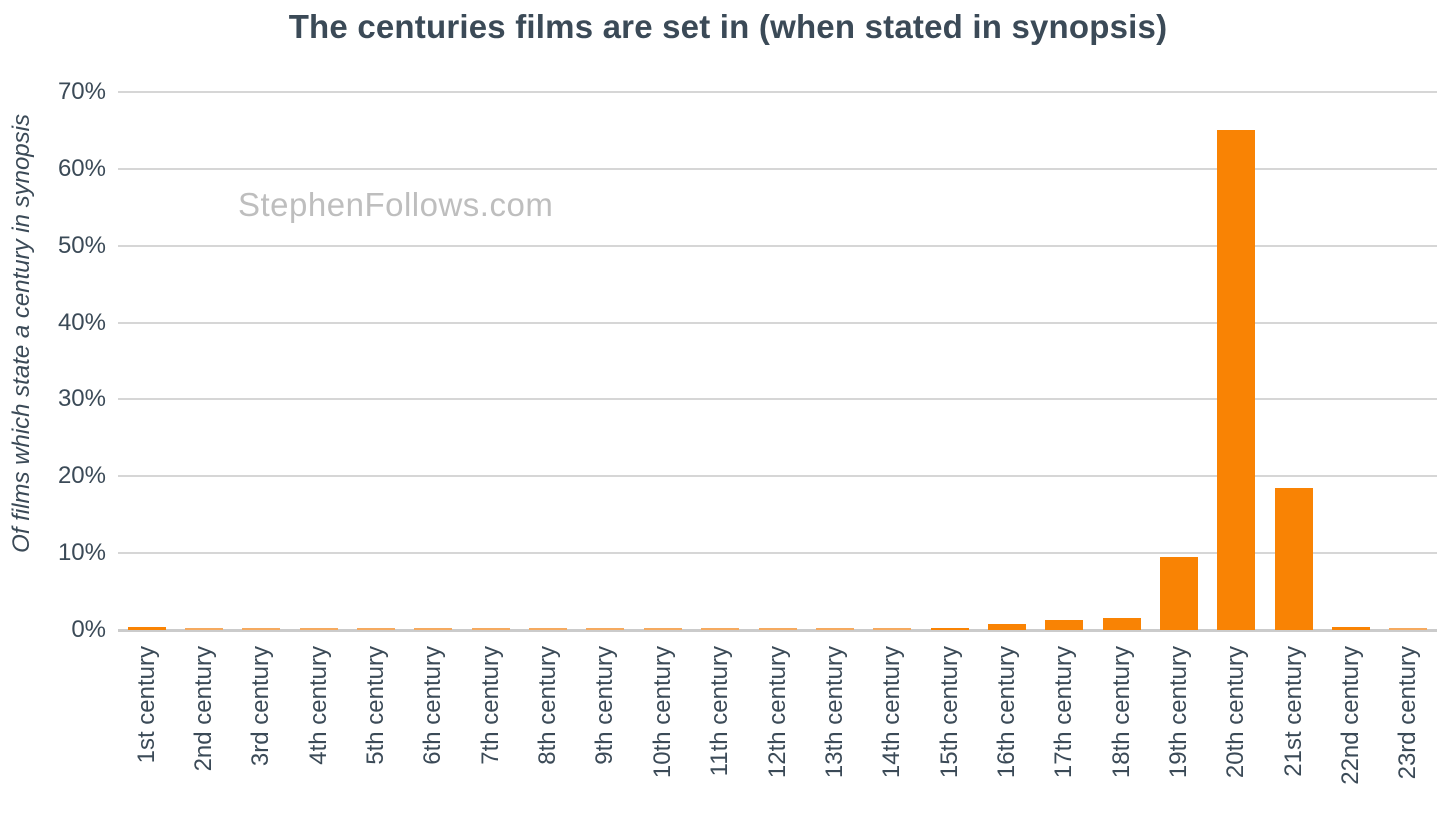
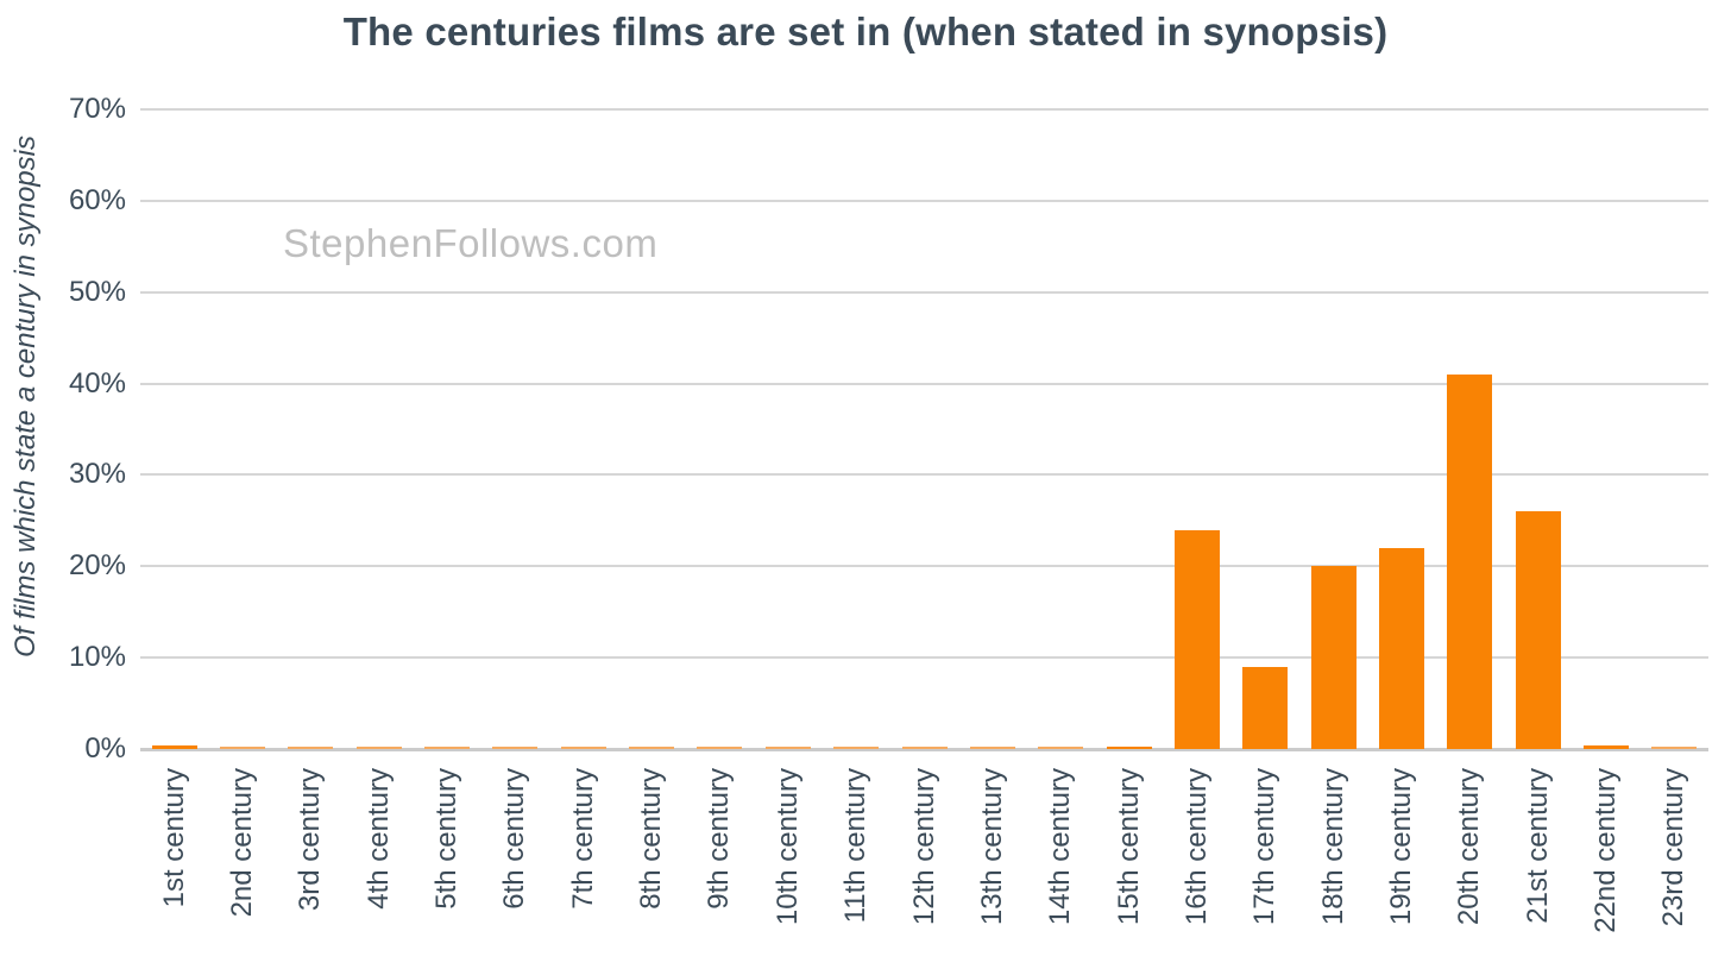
16th century: 1% -> 24%
17th century: 1% -> 9%
18th century: 2% -> 20%
19th century: 10% -> 22%
20th century: 65% -> 41%
21st century: 18% -> 26%
